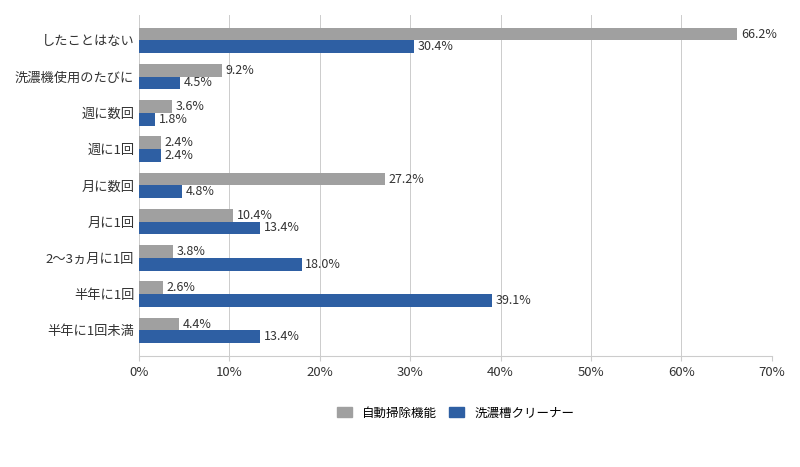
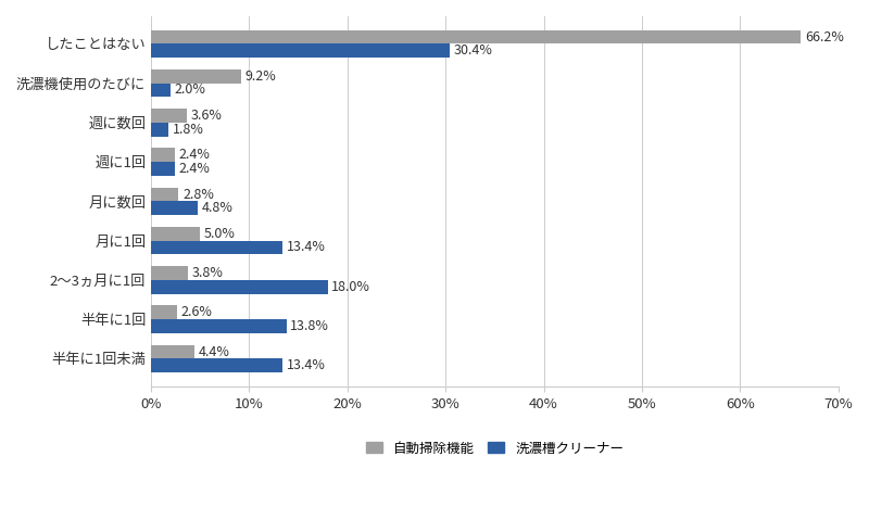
洗濃槽クリーナー/洗濃機使用のたびに: 4.5% -> 2.0%
自動掃除機能/月に数回: 27.2% -> 2.8%
自動掃除機能/月に1回: 10.4% -> 5.0%
洗濃槽クリーナー/半年に1回: 39.1% -> 13.8%
